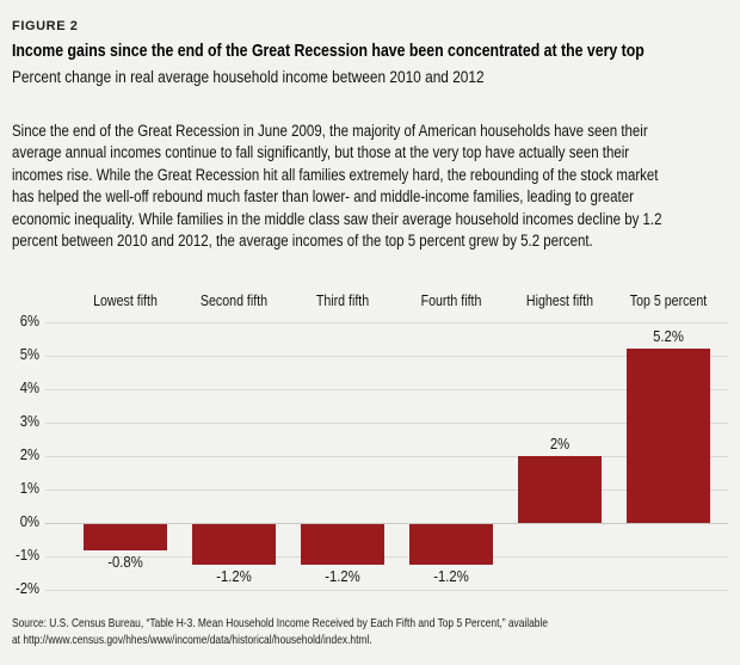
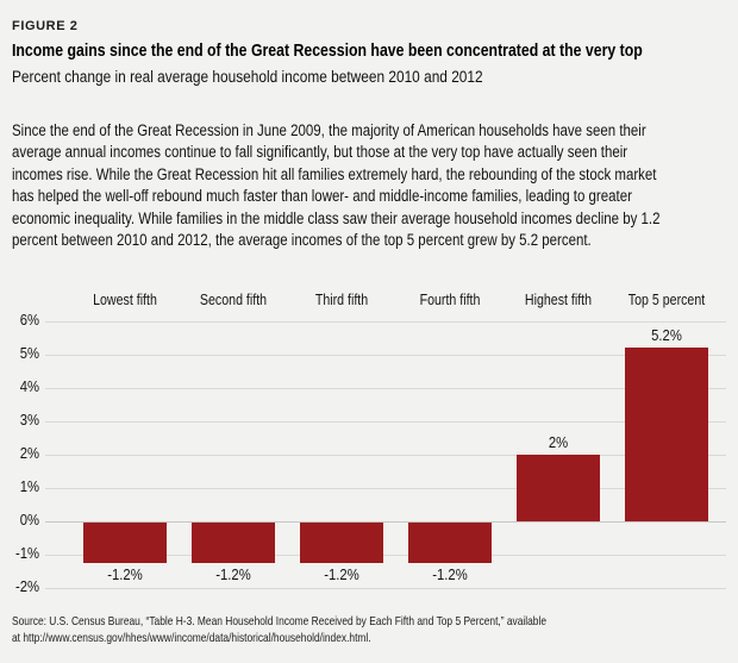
Lowest fifth: -0.8% -> -1.2%
